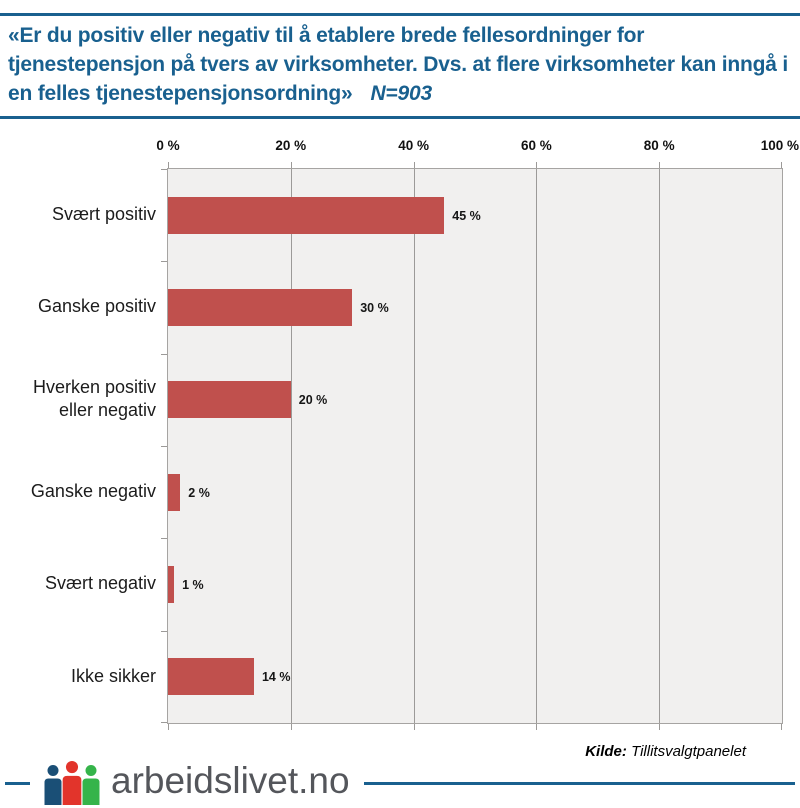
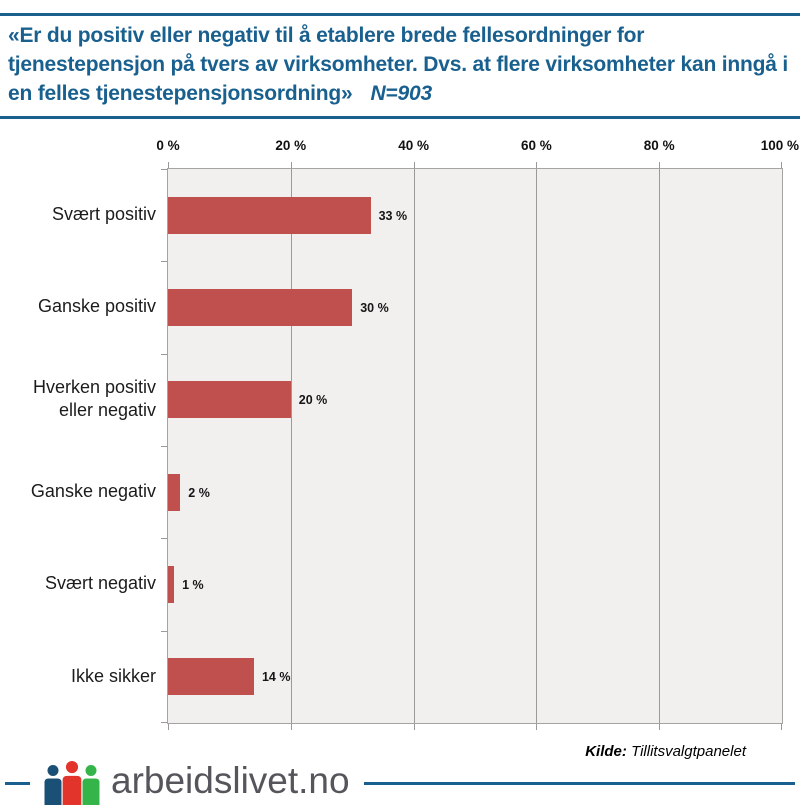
Svært positiv: 45 -> 33
